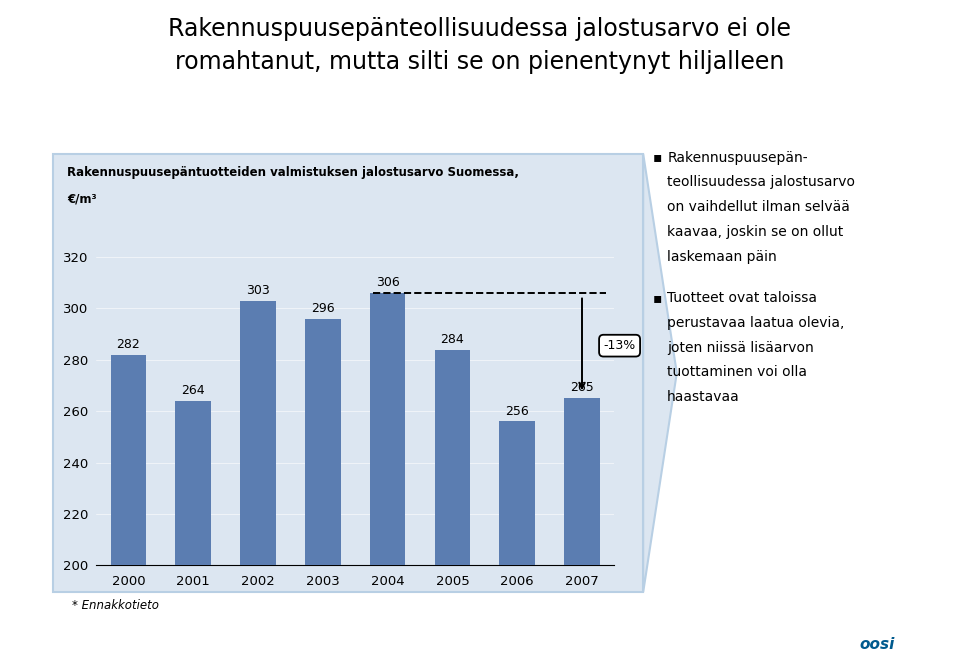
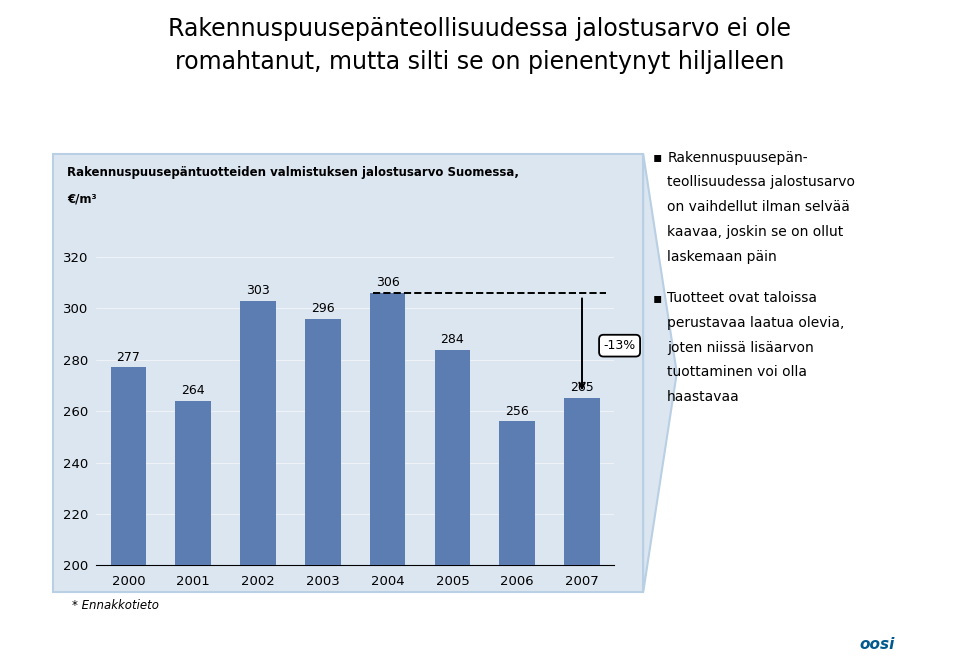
2000: 282 -> 277
